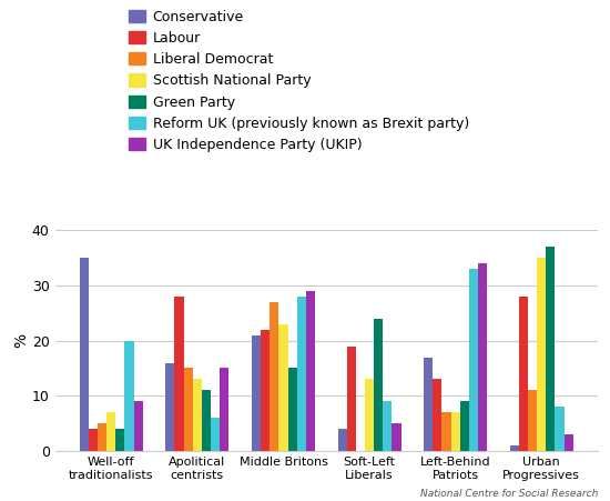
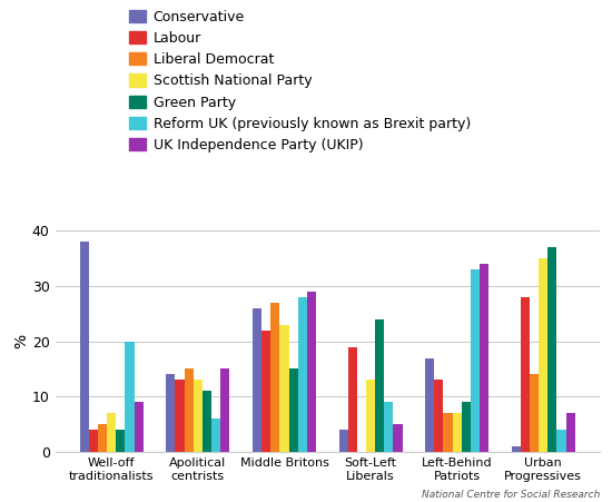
Conservative/Well-off traditionalists: 35 -> 38
Conservative/Apolitical centrists: 16 -> 14
Labour/Apolitical centrists: 28 -> 13
Conservative/Middle Britons: 21 -> 26
Liberal Democrat/Urban Progressives: 11 -> 14
Reform UK (previously known as Brexit party)/Urban Progressives: 8 -> 4
UK Independence Party (UKIP)/Urban Progressives: 3 -> 7
